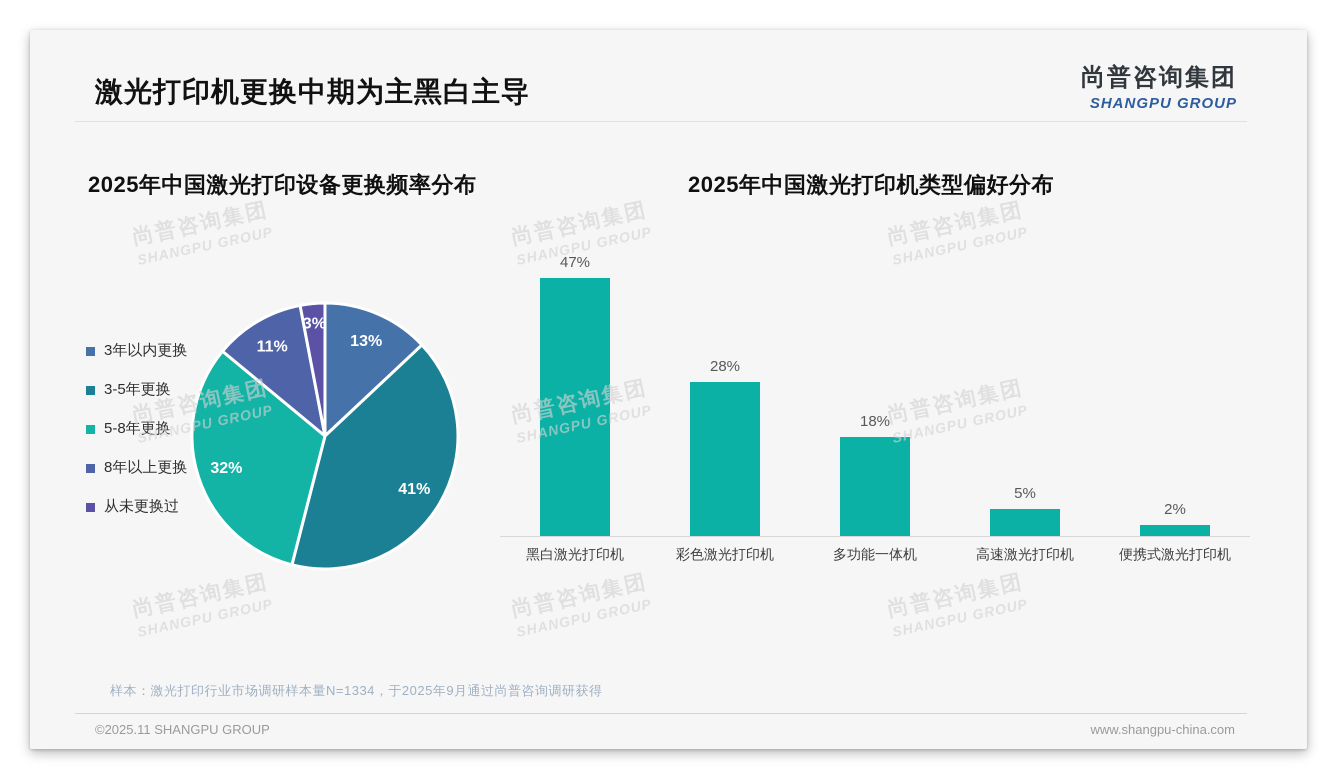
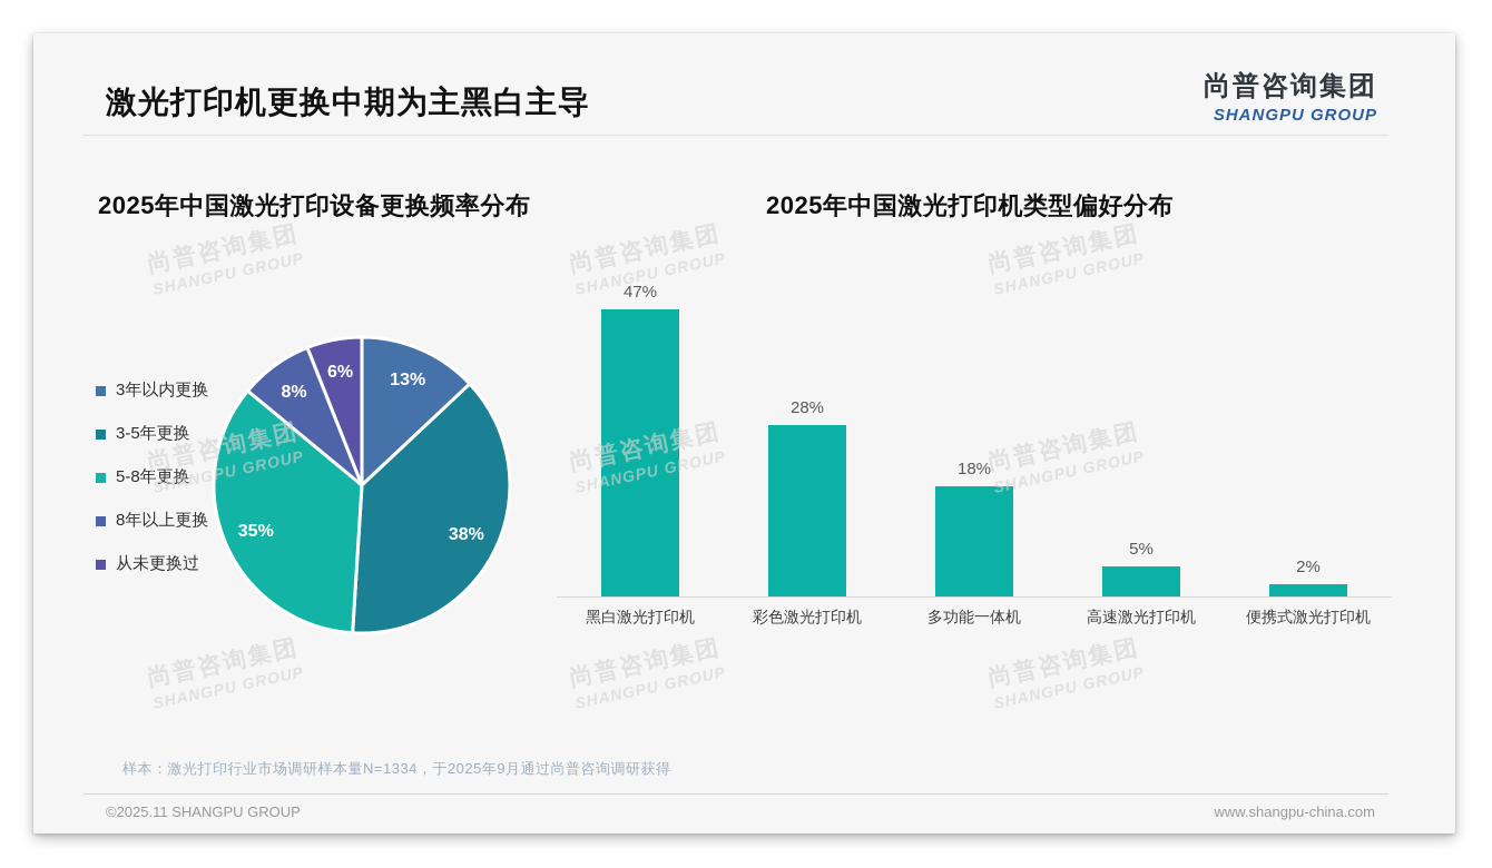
2025年中国激光打印设备更换频率分布/3-5年更换: 41% -> 38%
2025年中国激光打印设备更换频率分布/5-8年更换: 32% -> 35%
2025年中国激光打印设备更换频率分布/8年以上更换: 11% -> 8%
2025年中国激光打印设备更换频率分布/从未更换过: 3% -> 6%
